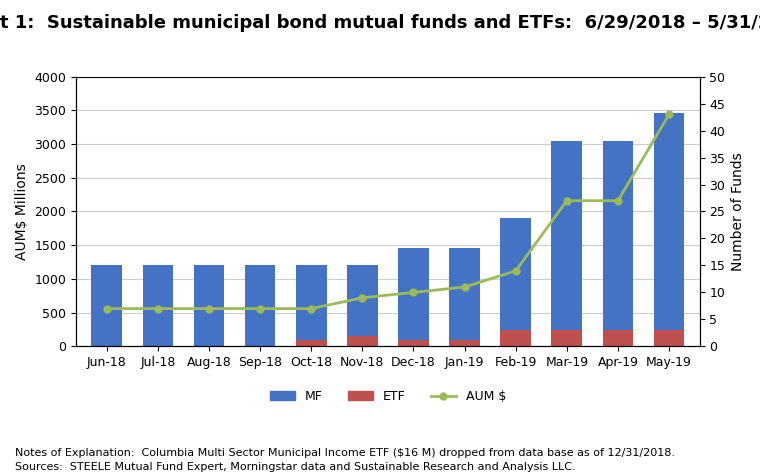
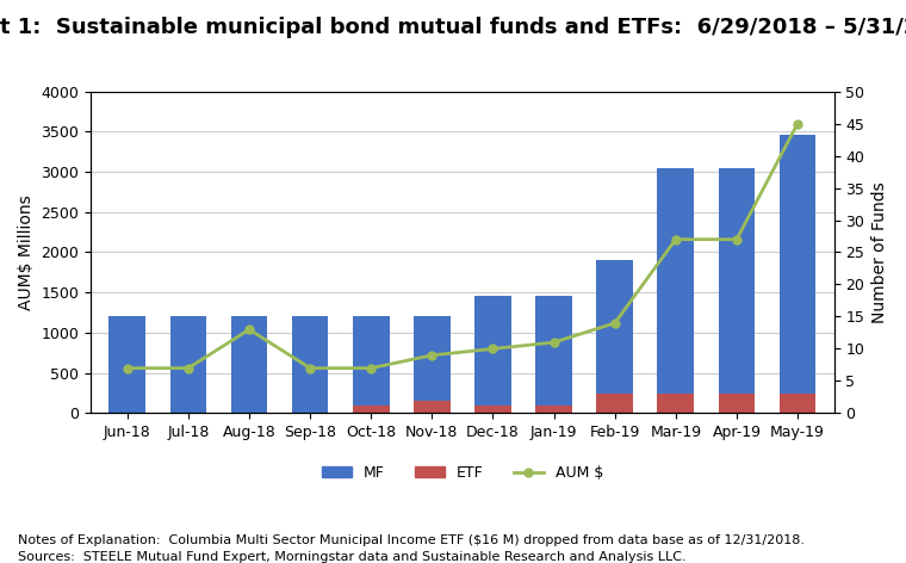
AUM $/Aug-18: 7 -> 13
AUM $/May-19: 43 -> 45
